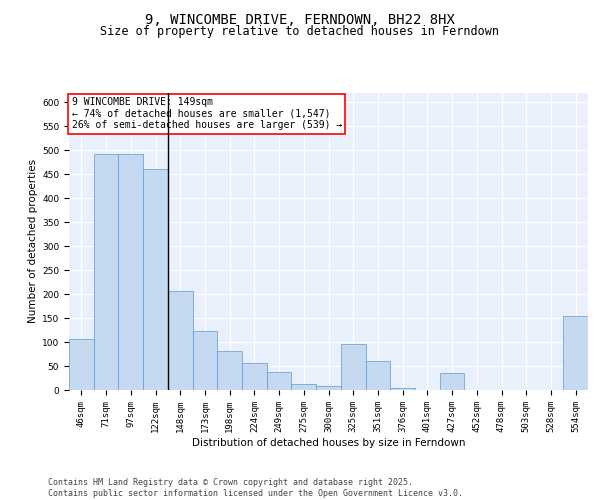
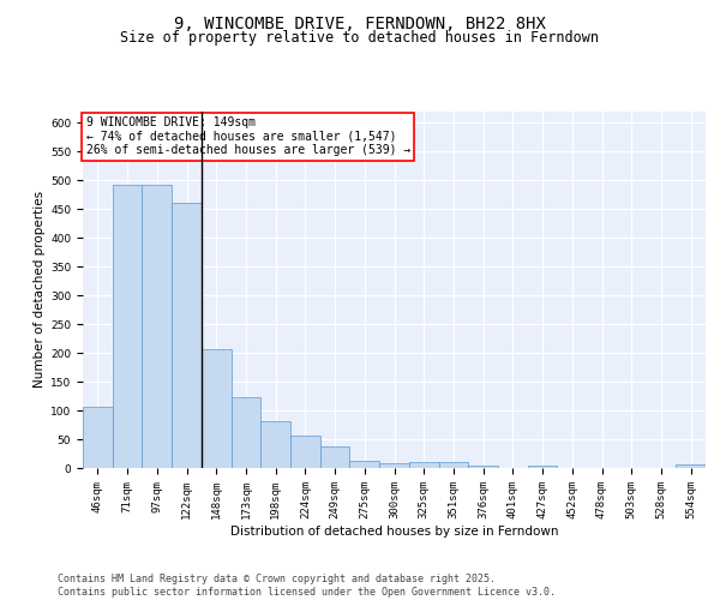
325sqm: 95 -> 10
351sqm: 60 -> 10
427sqm: 35 -> 5
554sqm: 155 -> 6
